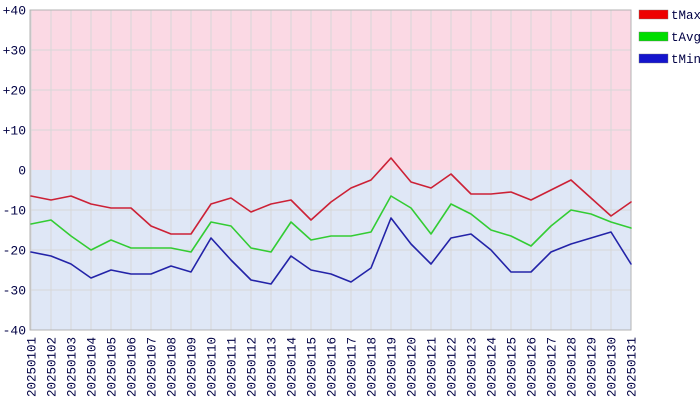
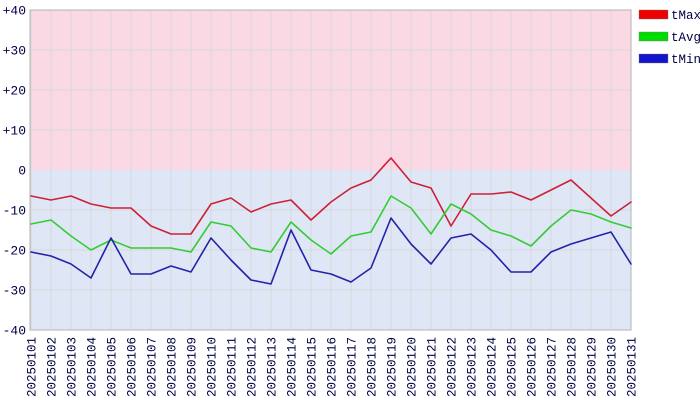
tMin/20250105: -25 -> -17
tMin/20250114: -22 -> -15
tAvg/20250116: -16 -> -21
tMax/20250122: -1 -> -14
